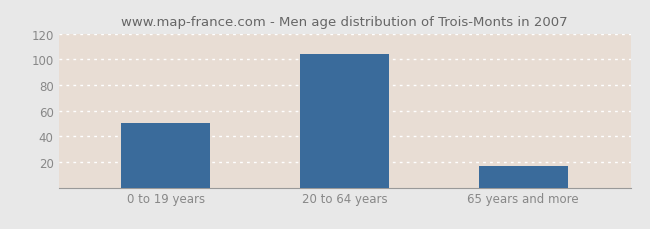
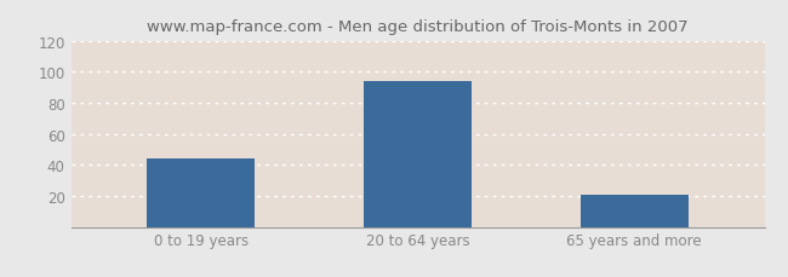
0 to 19 years: 50 -> 44
20 to 64 years: 104 -> 94
65 years and more: 17 -> 21
